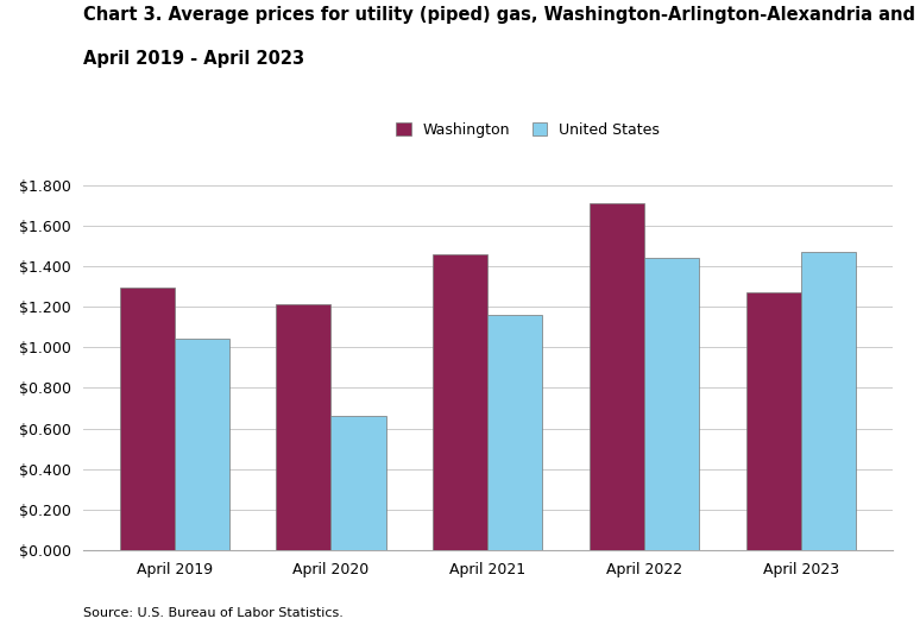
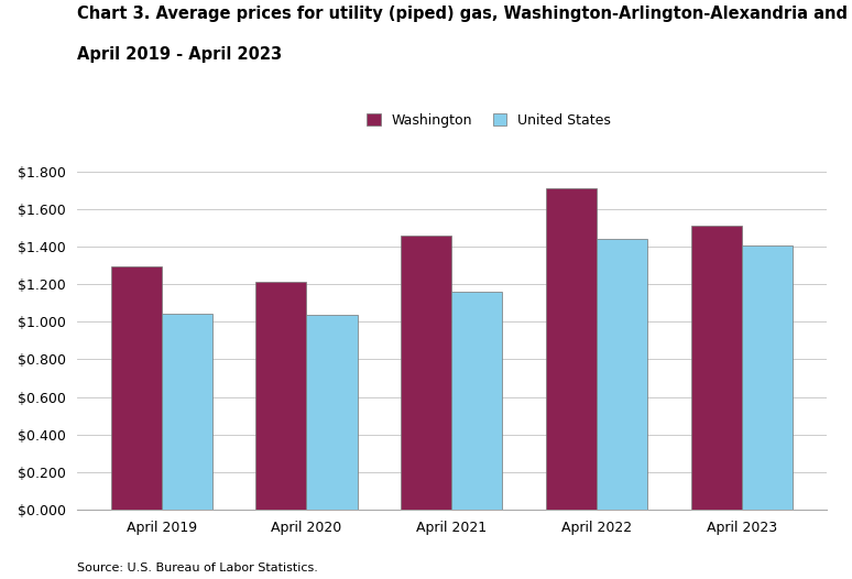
United States/April 2020: $0.66 -> $1.03
Washington/April 2023: $1.27 -> $1.51
United States/April 2023: $1.47 -> $1.41
